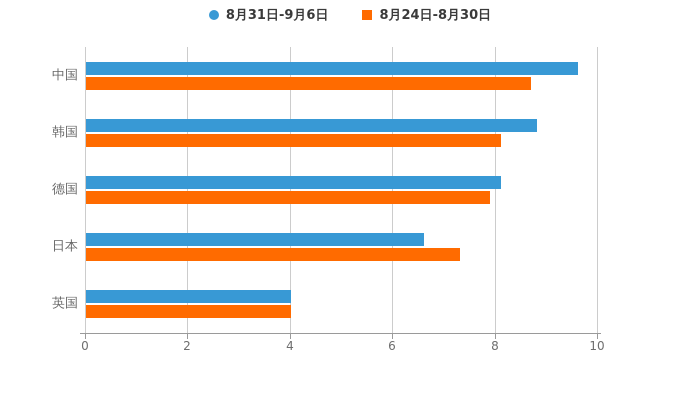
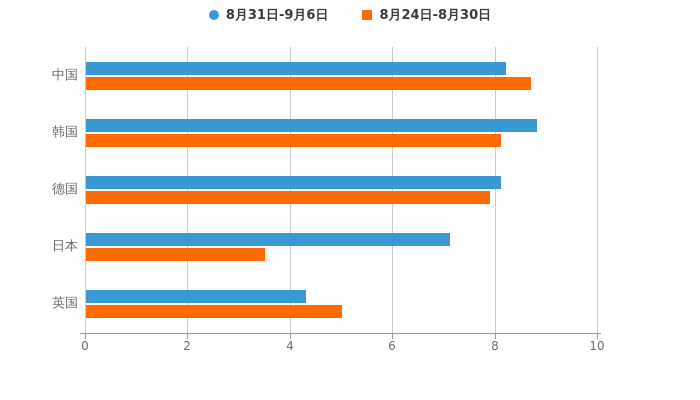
8月31日-9月6日/中国: 9.6 -> 8.2
8月31日-9月6日/日本: 6.6 -> 7.1
8月24日-8月30日/日本: 7.3 -> 3.5
8月31日-9月6日/英国: 4.0 -> 4.3
8月24日-8月30日/英国: 4.0 -> 5.0
